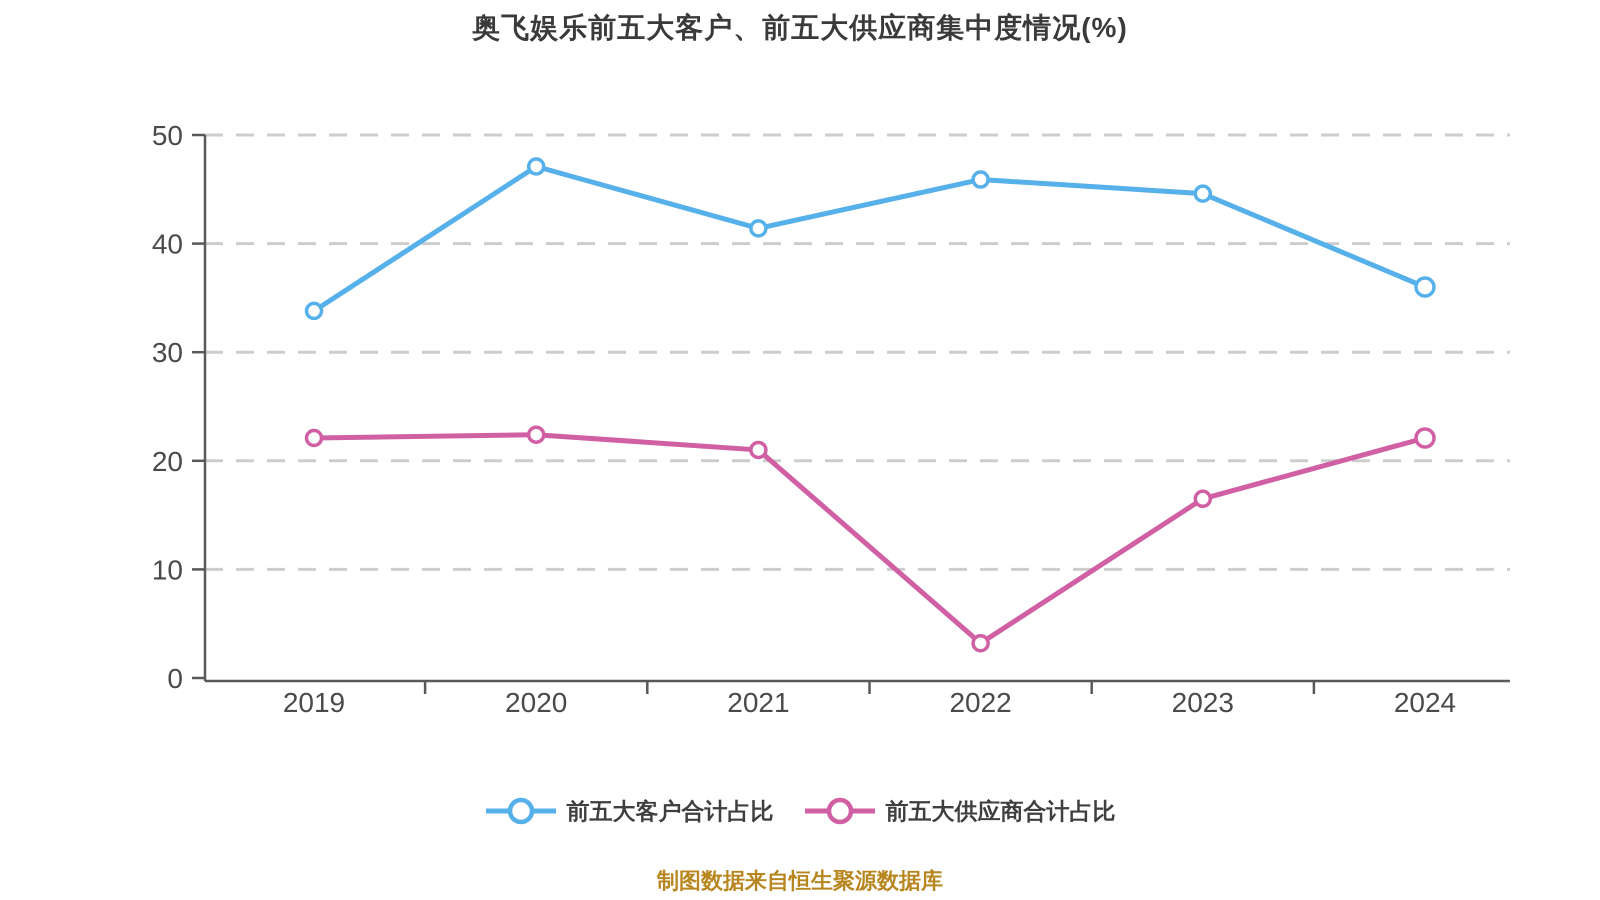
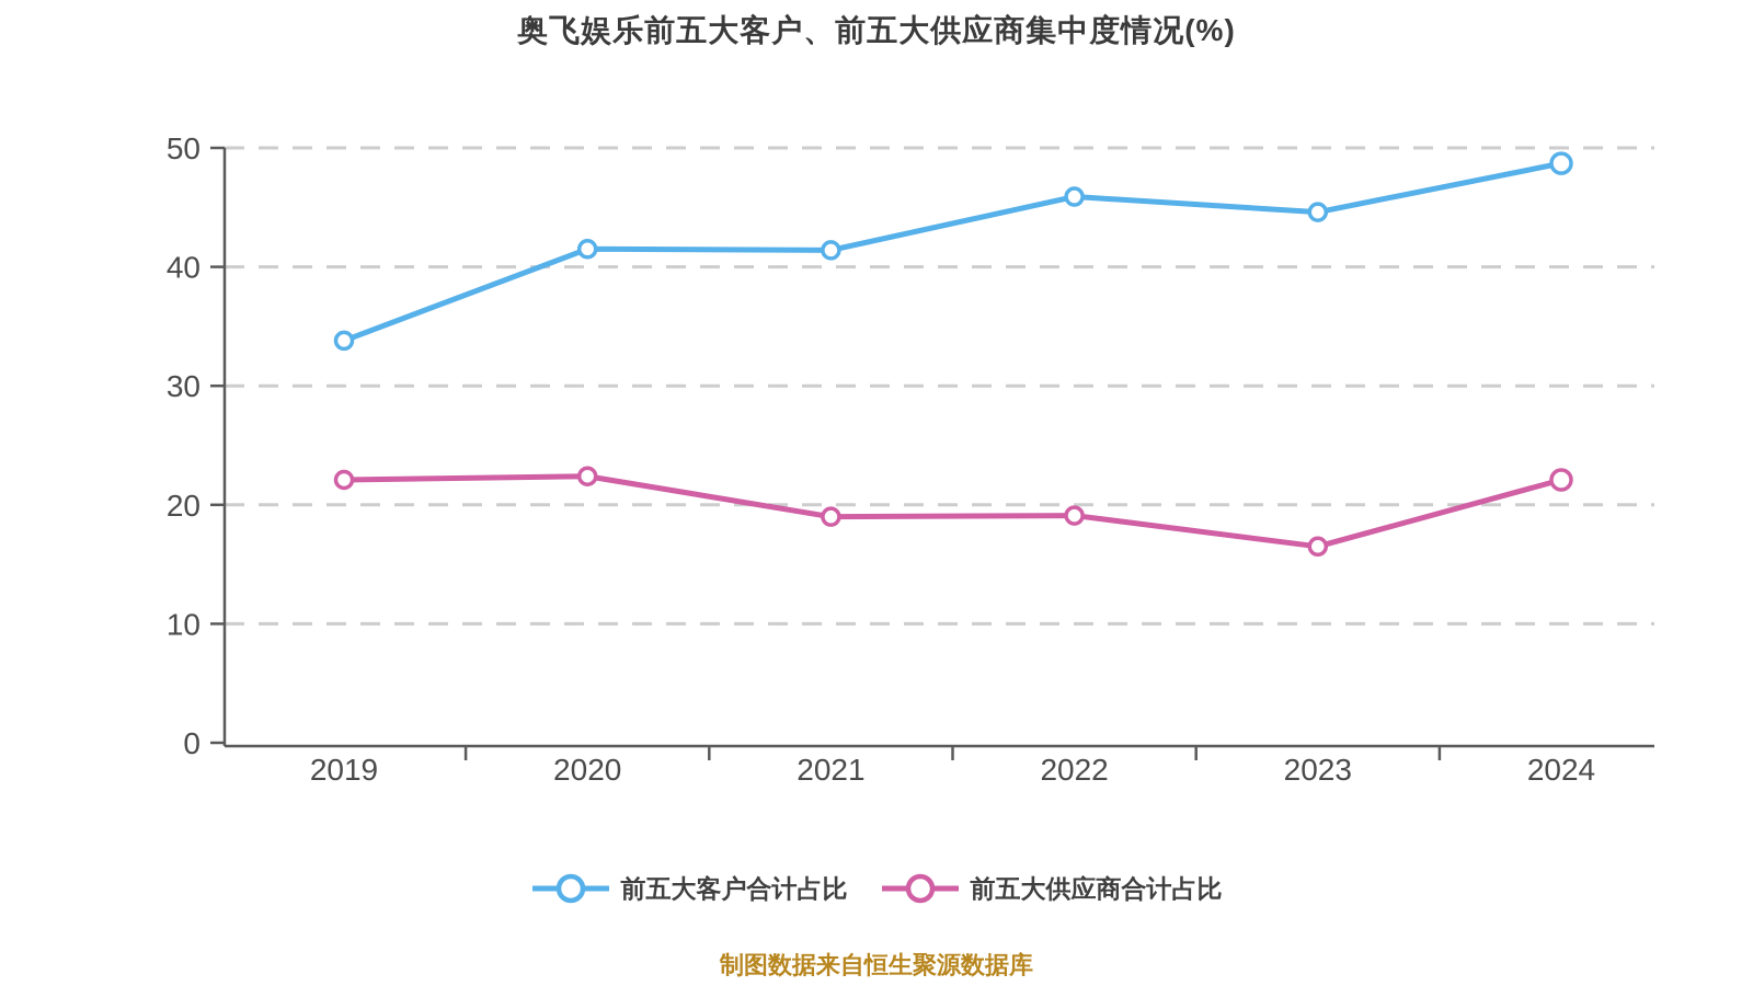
前五大客户合计占比/2020: 47.1 -> 41.5
前五大供应商合计占比/2021: 21.0 -> 19.0
前五大供应商合计占比/2022: 3.2 -> 19.1
前五大客户合计占比/2024: 36.0 -> 48.7
